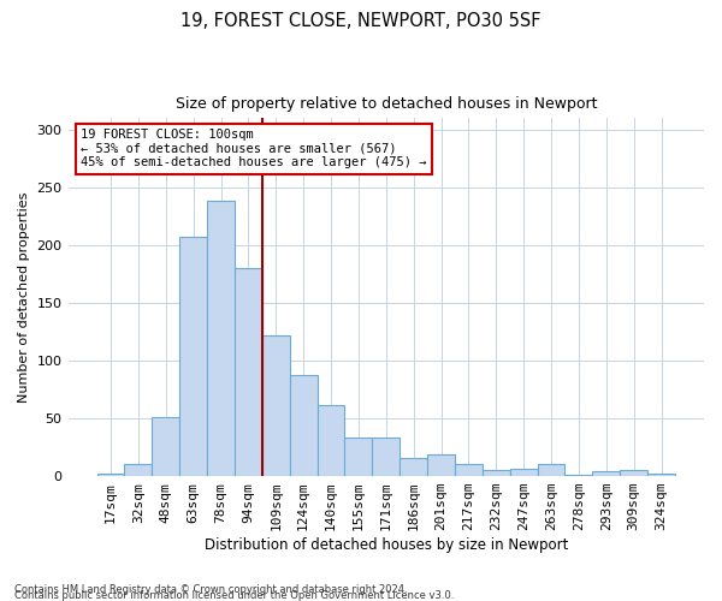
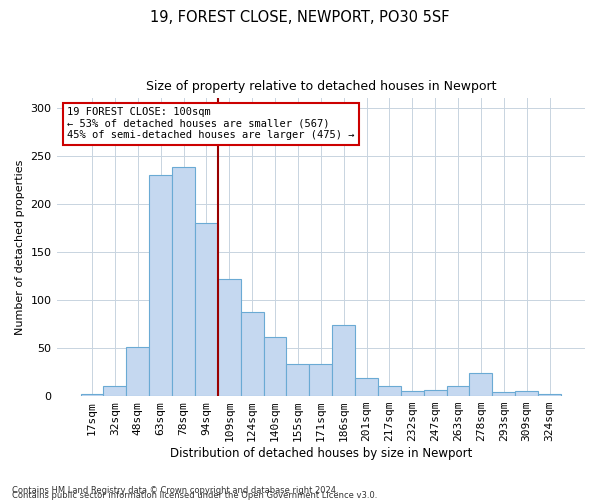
63sqm: 207 -> 230
186sqm: 16 -> 74
278sqm: 1 -> 24
